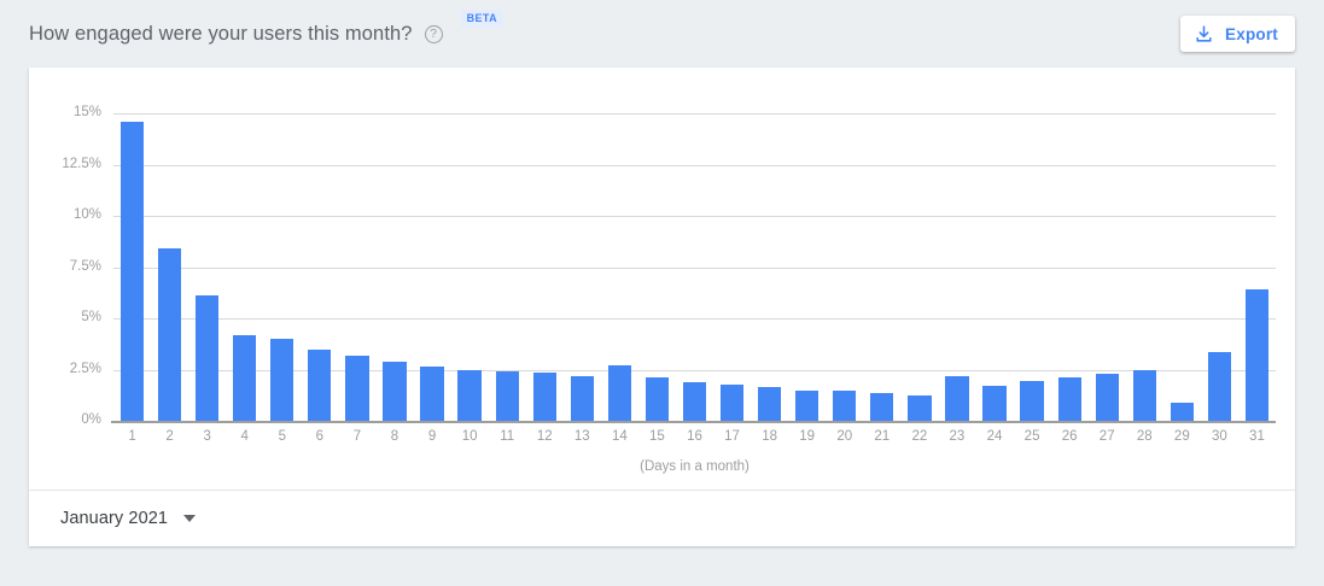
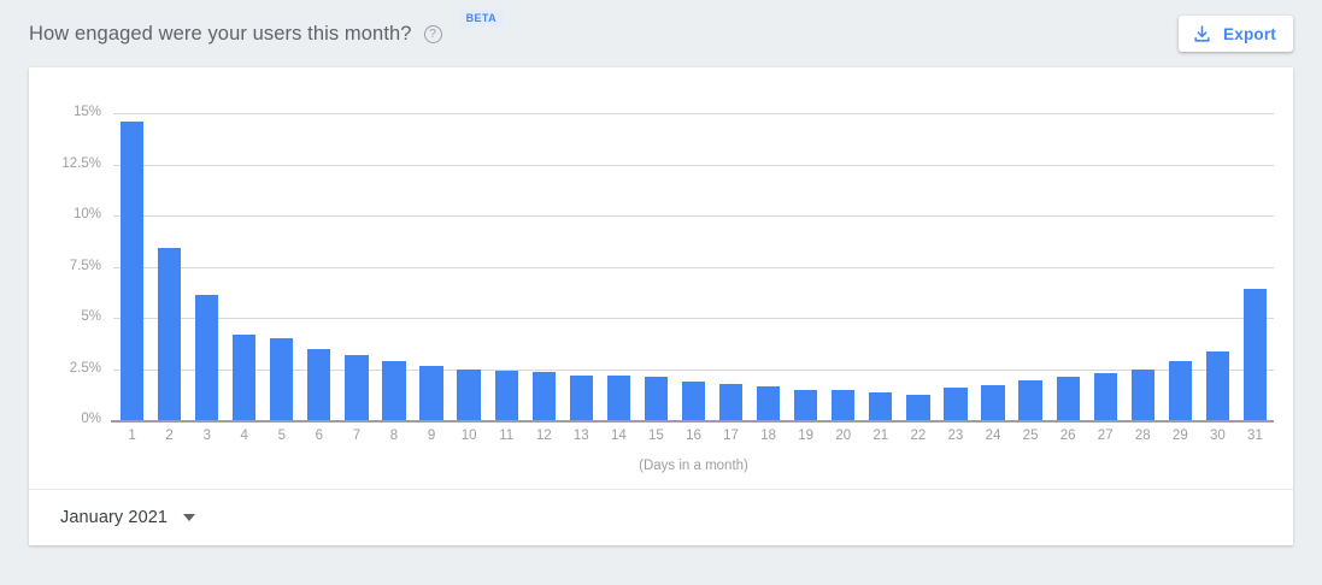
14: 2.7% -> 2.1%
23: 2.2% -> 1.6%
29: 0.9% -> 2.9%
